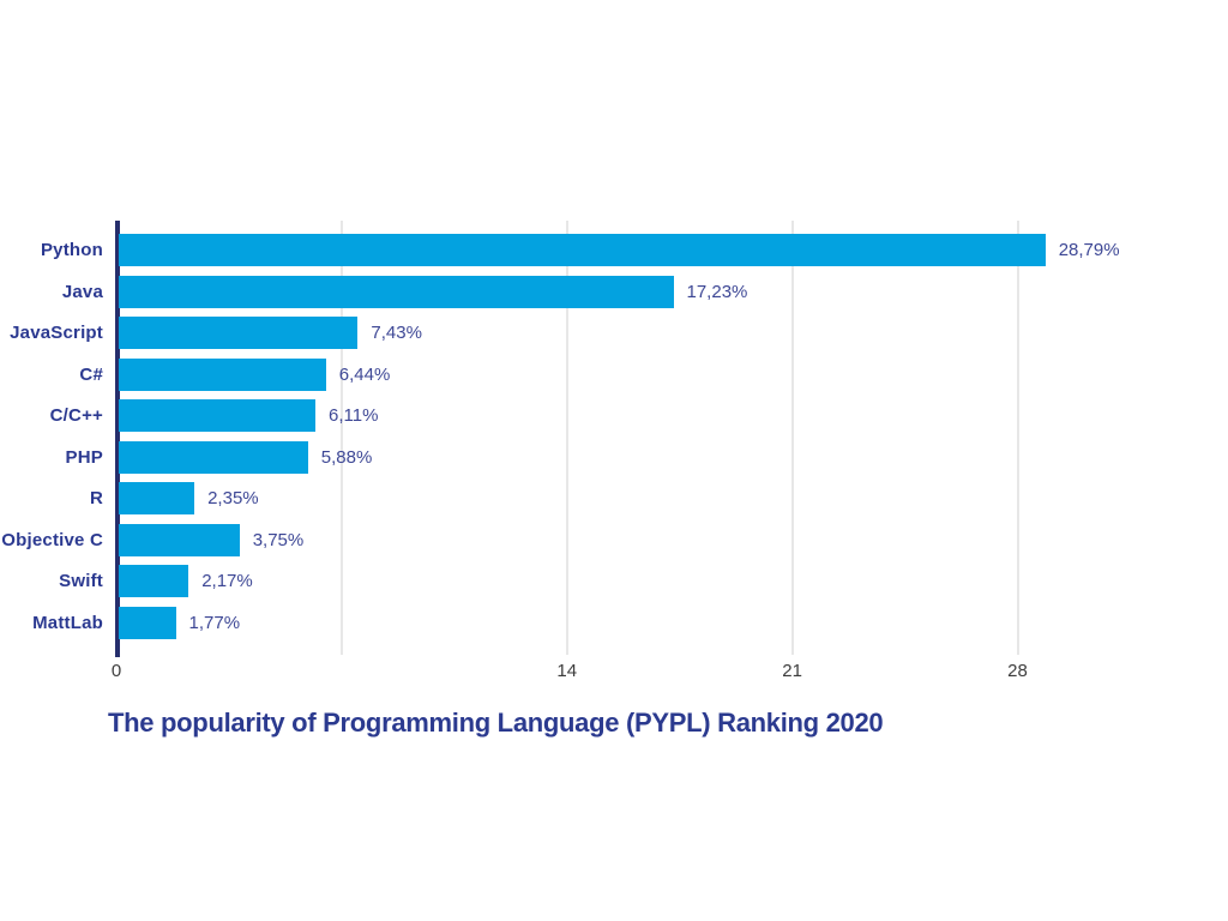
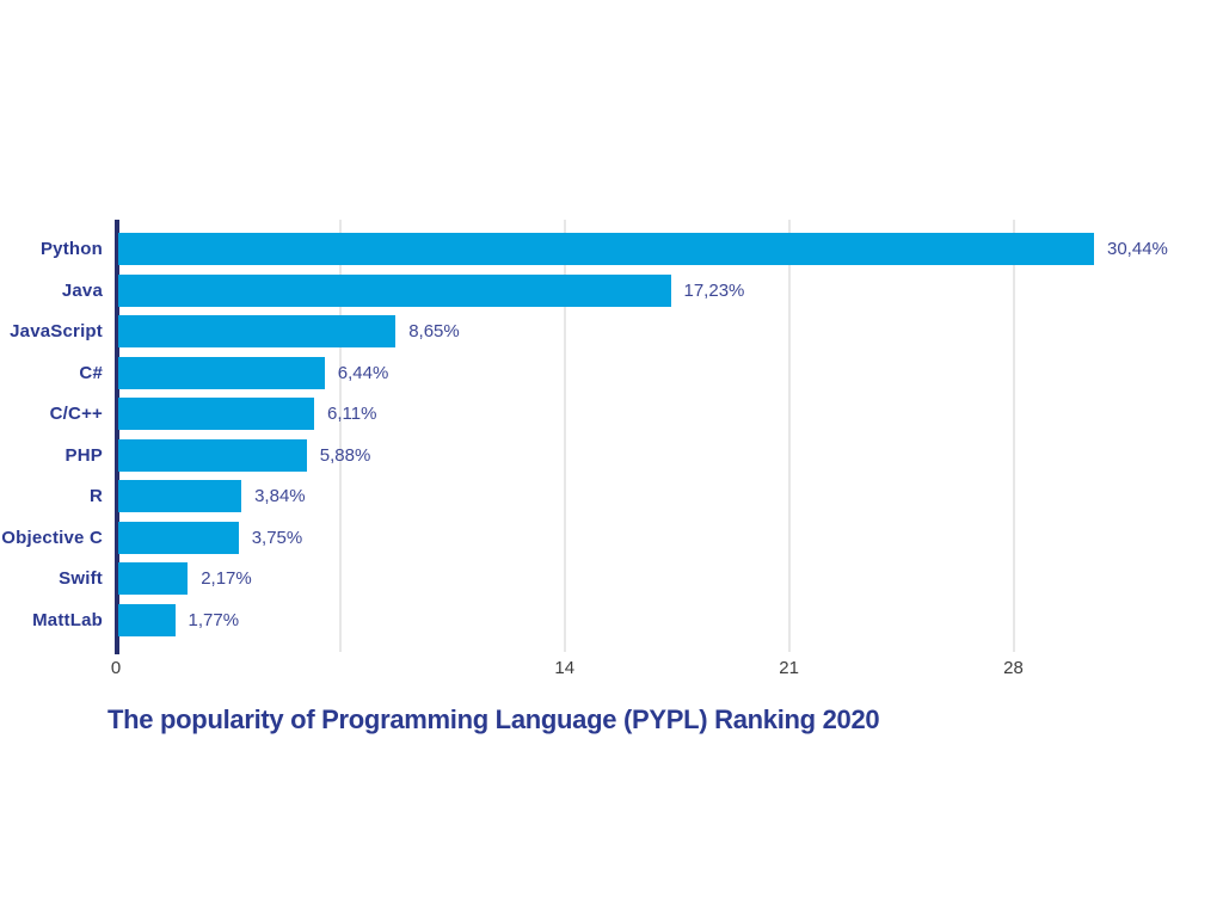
Python: 28,79% -> 30,44%
JavaScript: 7,43% -> 8,65%
R: 2,35% -> 3,84%
